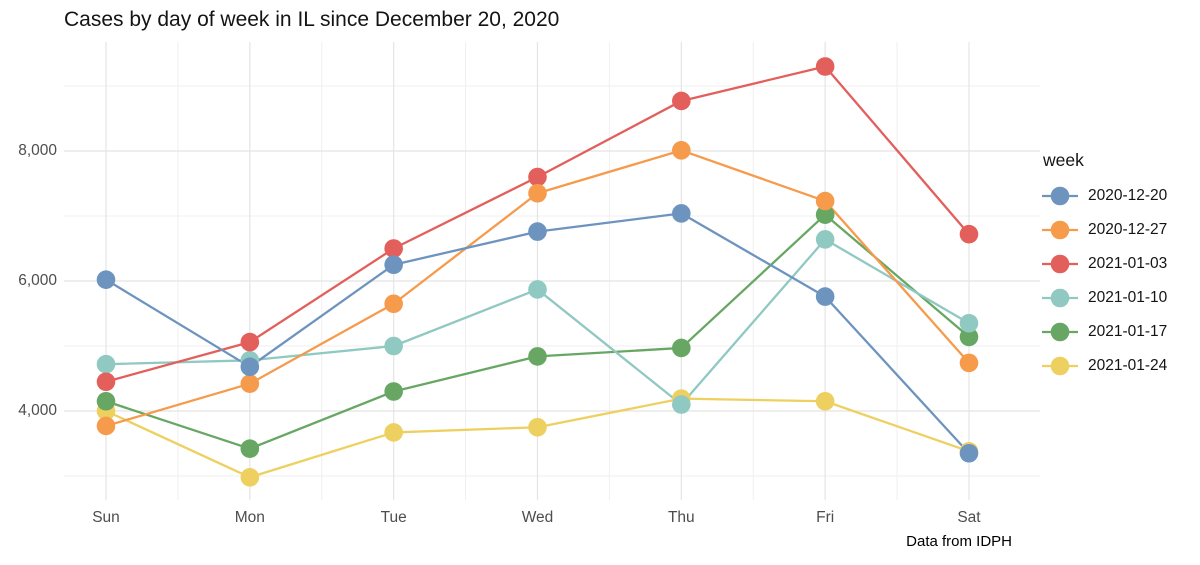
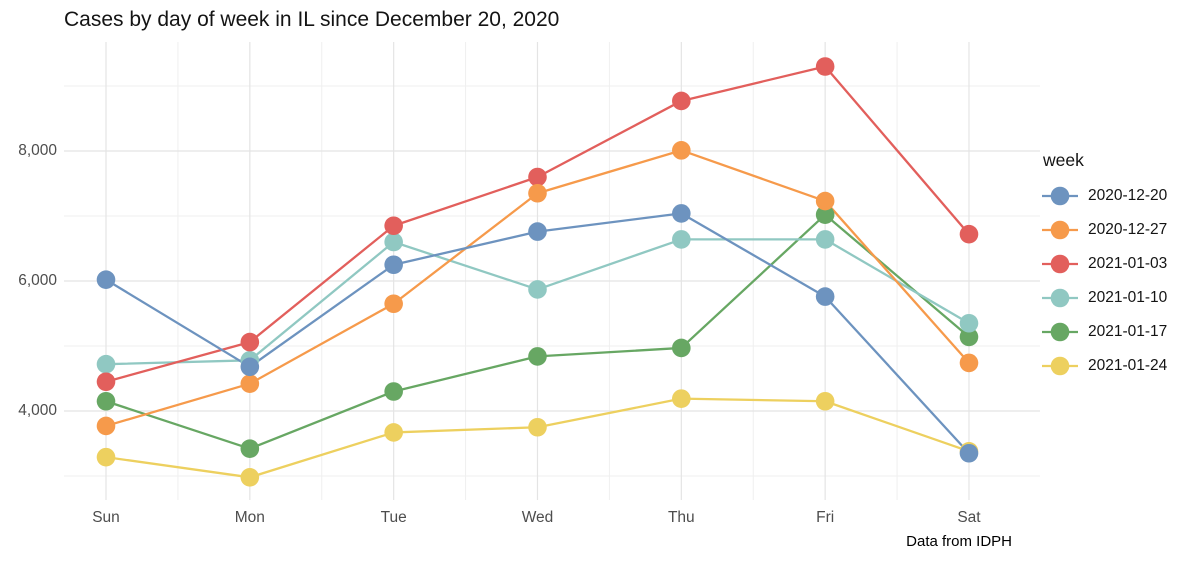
2021-01-24/Sun: 4000 -> 3300
2021-01-03/Tue: 6500 -> 6800
2021-01-10/Tue: 5000 -> 6600
2021-01-10/Thu: 4100 -> 6600
